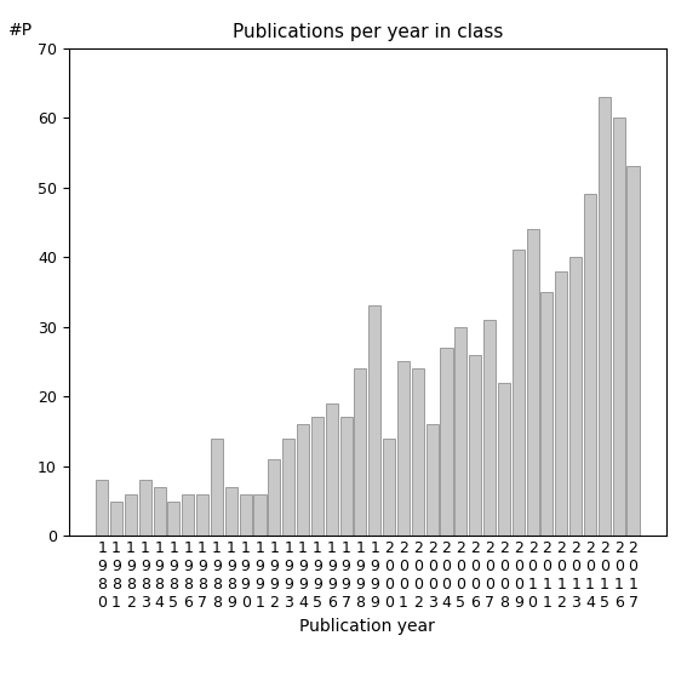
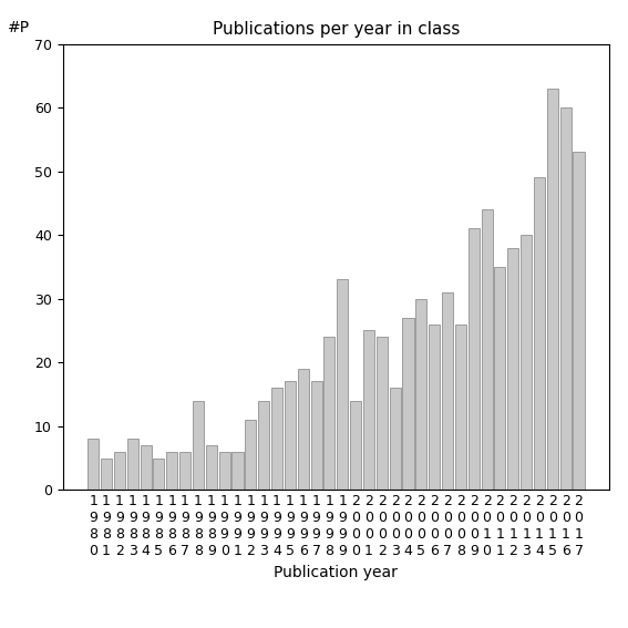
2 0 0 8: 22 -> 26
